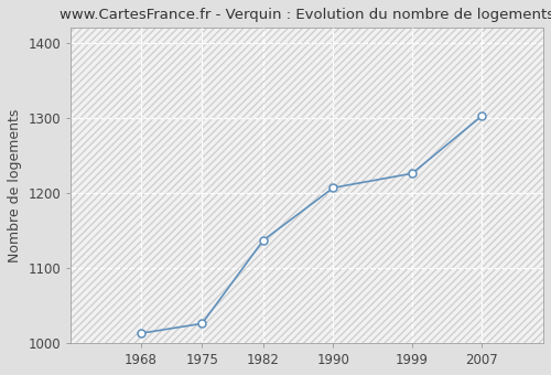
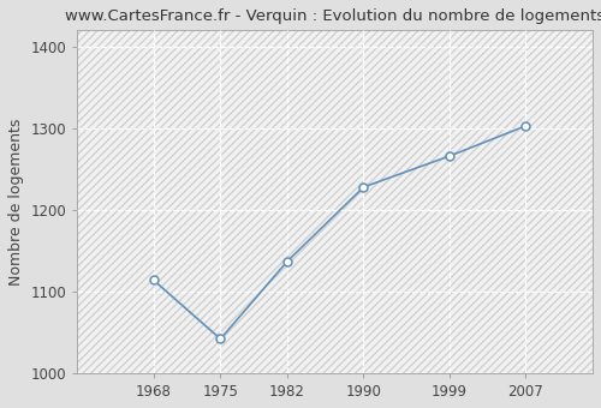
1968: 1013 -> 1114
1975: 1026 -> 1042
1990: 1207 -> 1228
1999: 1226 -> 1266
